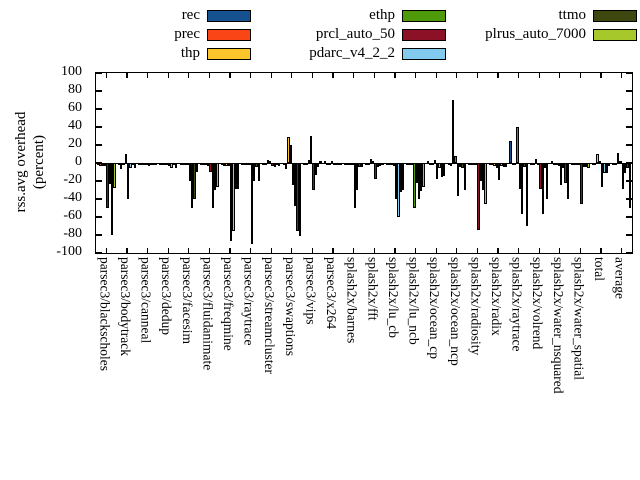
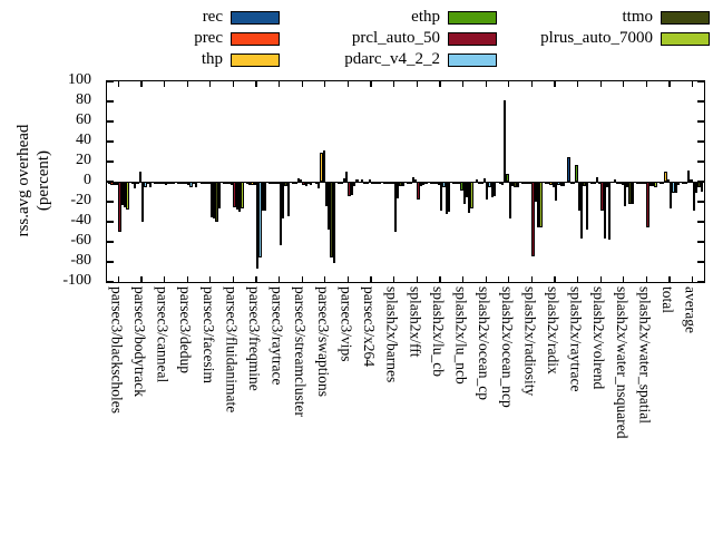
ttmo/parsec3/blackscholes: -80 -> -20
prcl_auto_50/parsec3/facesim: -20 -> -40
pdarc_v4_2_2/parsec3/facesim: -50 -> -40
plrus_auto_7000/parsec3/facesim: -10 -> -30
prcl_auto_50/parsec3/fluidanimate: -10 -> -30
pdarc_v4_2_2/parsec3/fluidanimate: -50 -> -30
prcl_auto_50/parsec3/raytrace: -90 -> -60
pdarc_v4_2_2/parsec3/raytrace: -20 -> -40
plrus_auto_7000/parsec3/raytrace: -20 -> -30
ethp/parsec3/swaptions: 20 -> 30
ethp/parsec3/vips: 30 -> 10
prcl_auto_50/parsec3/vips: -30 -> -10
pdarc_v4_2_2/splash2x/barnes: -30 -> -20
prcl_auto_50/splash2x/lu_cb: -40 -> -30
pdarc_v4_2_2/splash2x/lu_cb: -60 -> -10
ethp/splash2x/lu_ncb: -50 -> -10
pdarc_v4_2_2/splash2x/lu_ncb: -40 -> -20
thp/splash2x/ocean_ncp: 70 -> 80
plrus_auto_7000/splash2x/ocean_ncp: -30 -> -10
ttmo/splash2x/radiosity: -30 -> -50
ethp/splash2x/raytrace: 40 -> 20
plrus_auto_7000/splash2x/raytrace: -70 -> -50
plrus_auto_7000/splash2x/volrend: -40 -> -60
plrus_auto_7000/splash2x/water_nsquared: -40 -> -20
plrus_auto_7000/average: -50 -> -10
